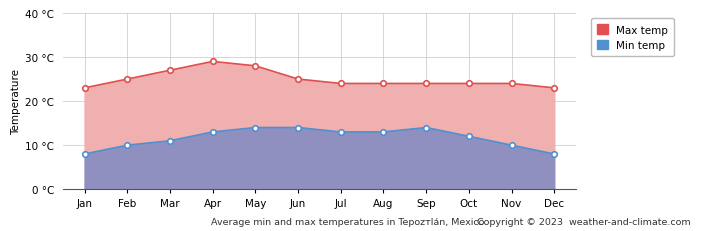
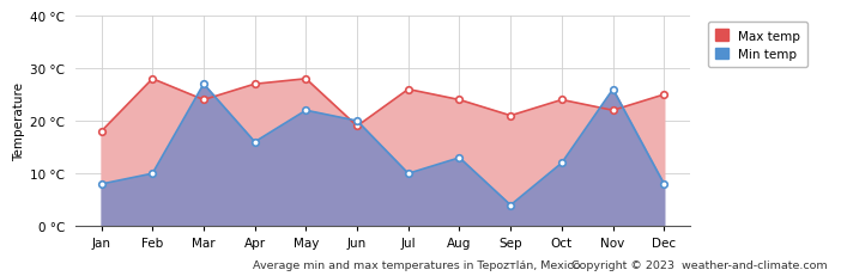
Max temp/Jan: 23 °C -> 18 °C
Max temp/Feb: 25 °C -> 28 °C
Max temp/Mar: 27 °C -> 24 °C
Min temp/Mar: 11 °C -> 27 °C
Max temp/Apr: 29 °C -> 27 °C
Min temp/Apr: 13 °C -> 16 °C
Min temp/May: 14 °C -> 22 °C
Max temp/Jun: 25 °C -> 19 °C
Min temp/Jun: 14 °C -> 20 °C
Max temp/Jul: 24 °C -> 26 °C
Min temp/Jul: 13 °C -> 10 °C
Max temp/Sep: 24 °C -> 21 °C
Min temp/Sep: 14 °C -> 4 °C
Max temp/Nov: 24 °C -> 22 °C
Min temp/Nov: 10 °C -> 26 °C
Max temp/Dec: 23 °C -> 25 °C
